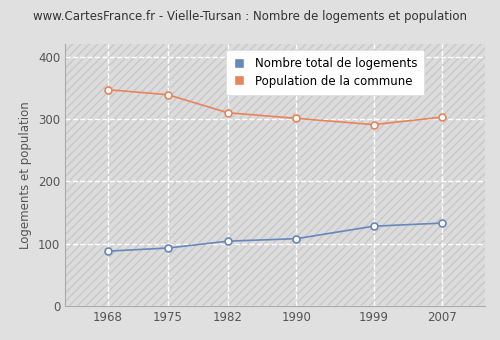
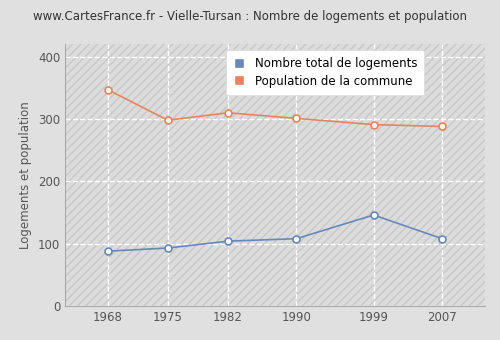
Population de la commune/1975: 339 -> 298
Nombre total de logements/1999: 128 -> 146
Nombre total de logements/2007: 133 -> 108
Population de la commune/2007: 303 -> 288
